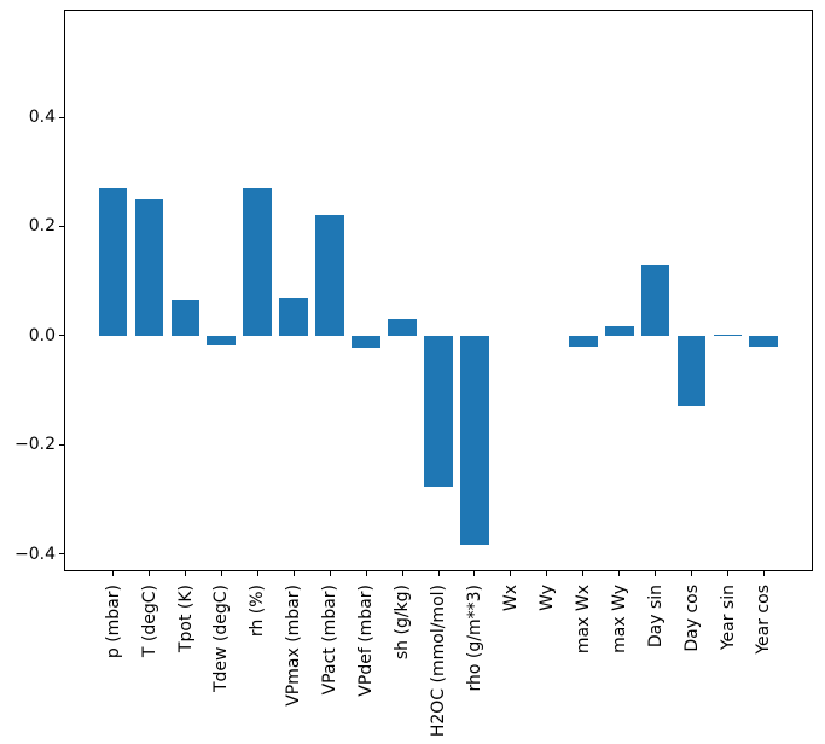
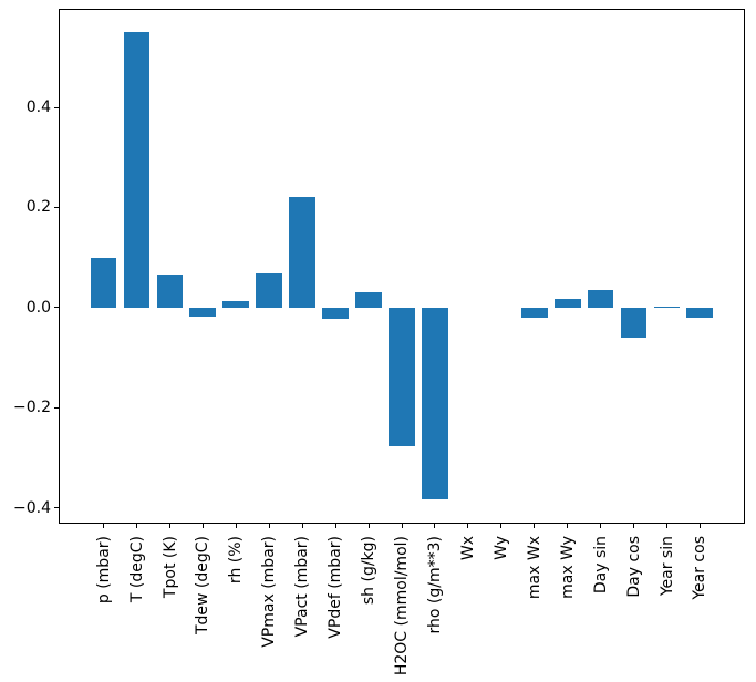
p (mbar): 0.27 -> 0.10
T (degC): 0.25 -> 0.55
rh (%): 0.27 -> 0.01
Day sin: 0.13 -> 0.04
Day cos: -0.13 -> -0.06
